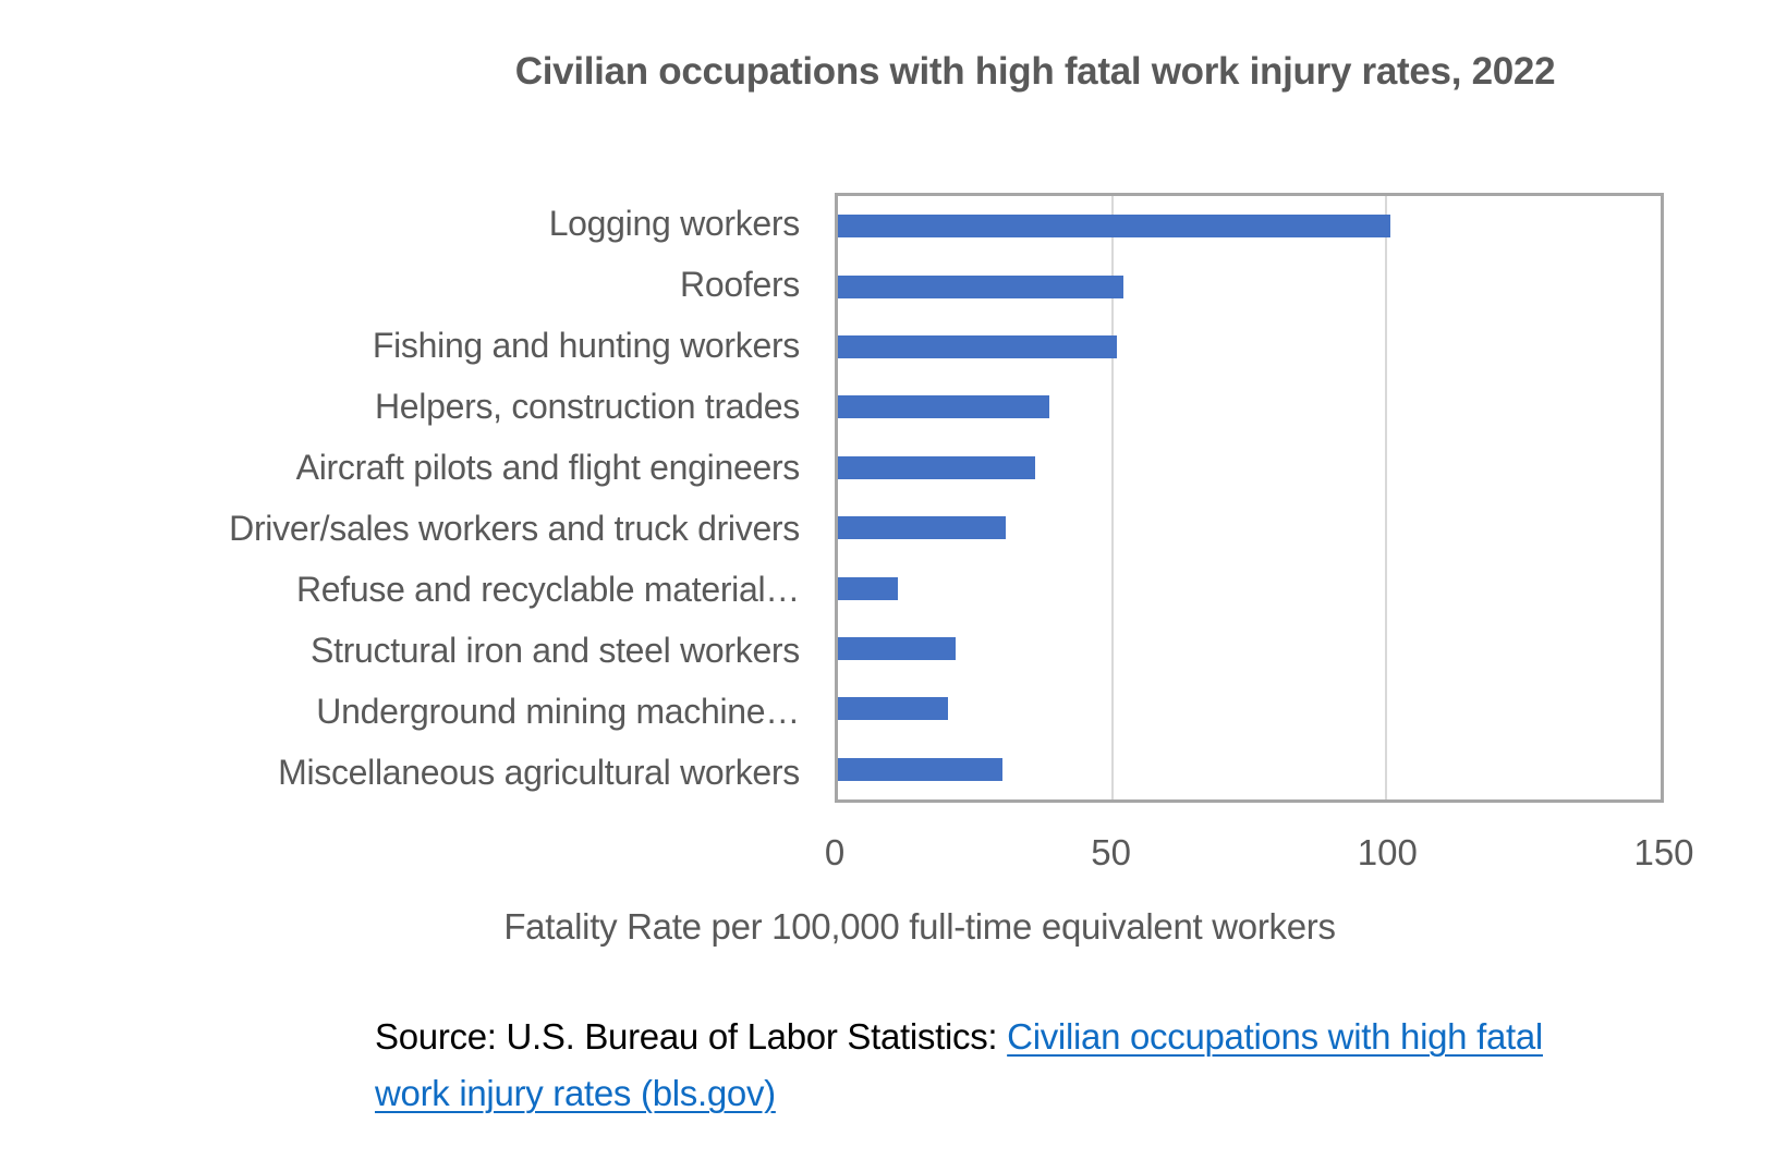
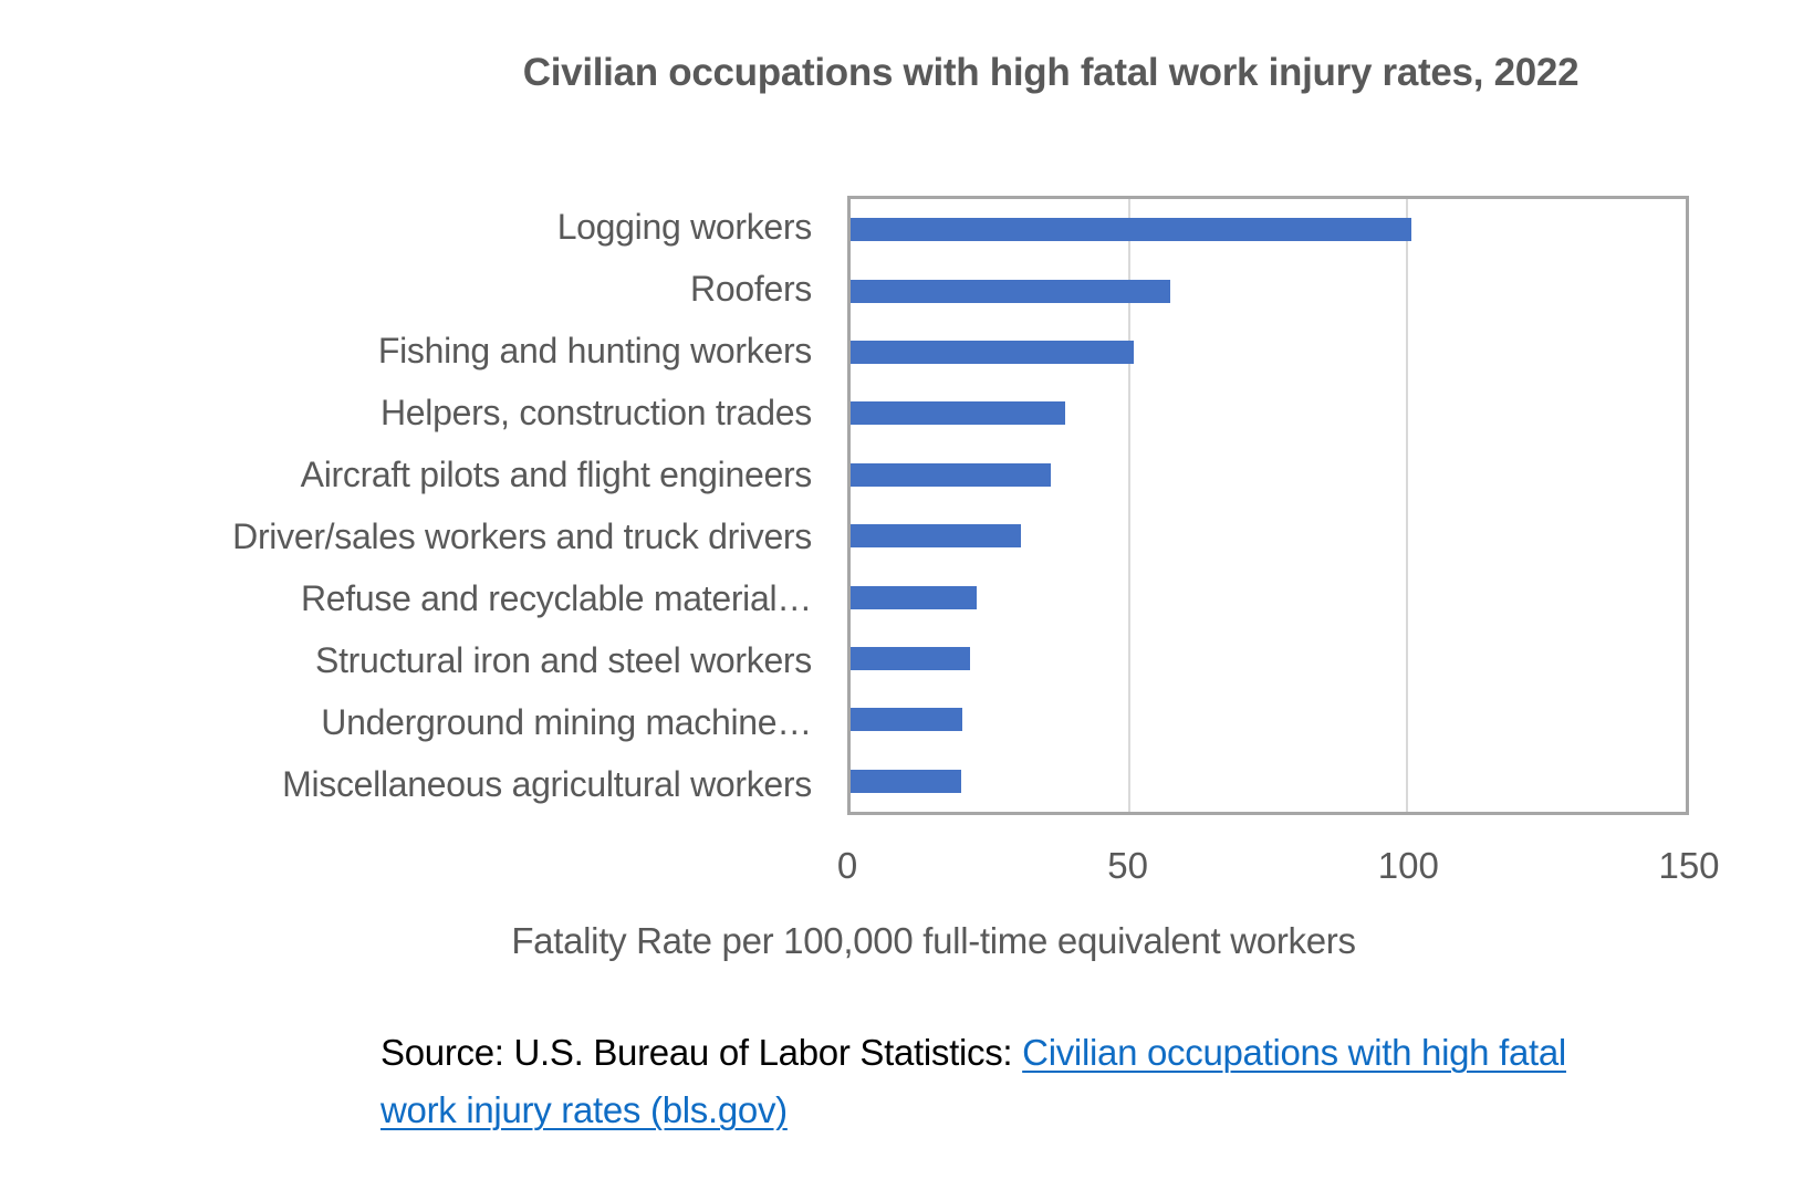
Roofers: 52 -> 58
Refuse and recyclable material…: 11 -> 23
Miscellaneous agricultural workers: 30 -> 20
